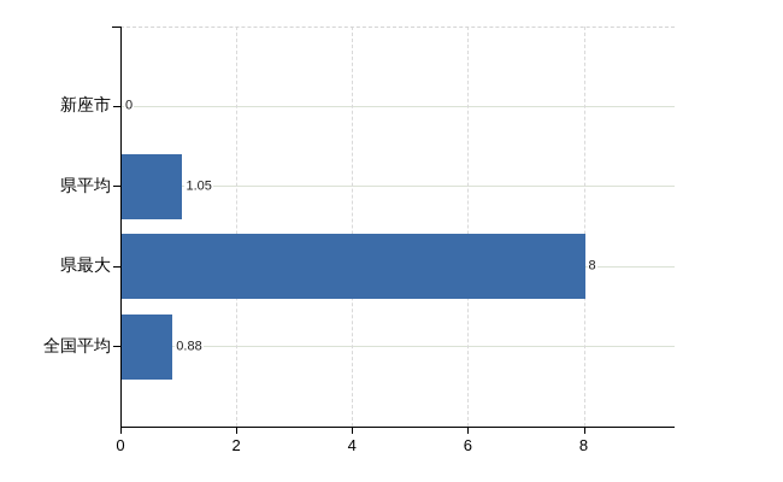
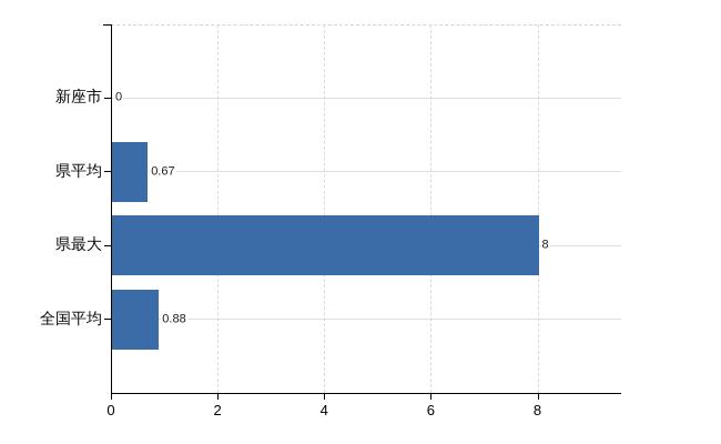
県平均: 1.05 -> 0.67
